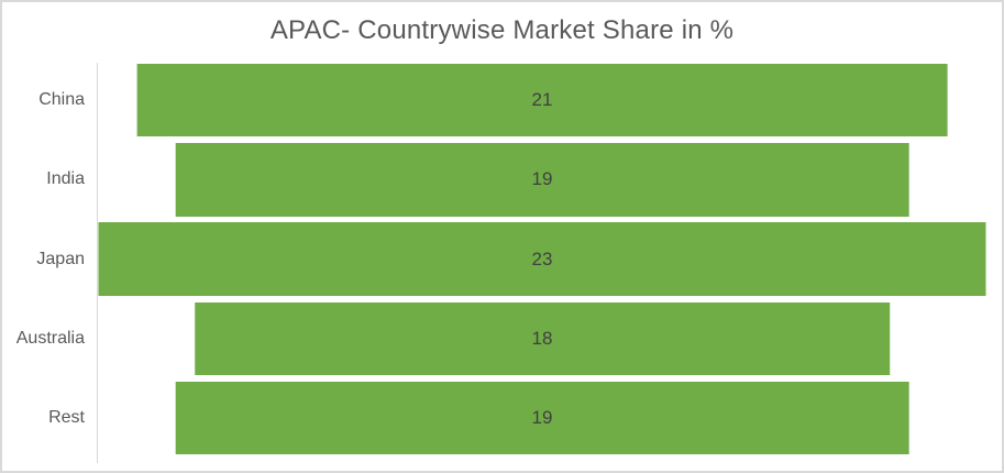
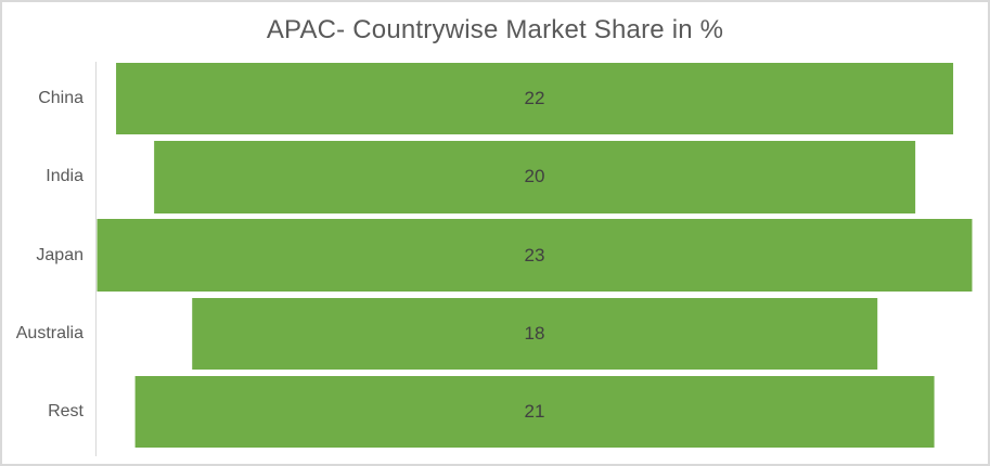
China: 21 -> 22
India: 19 -> 20
Rest: 19 -> 21
